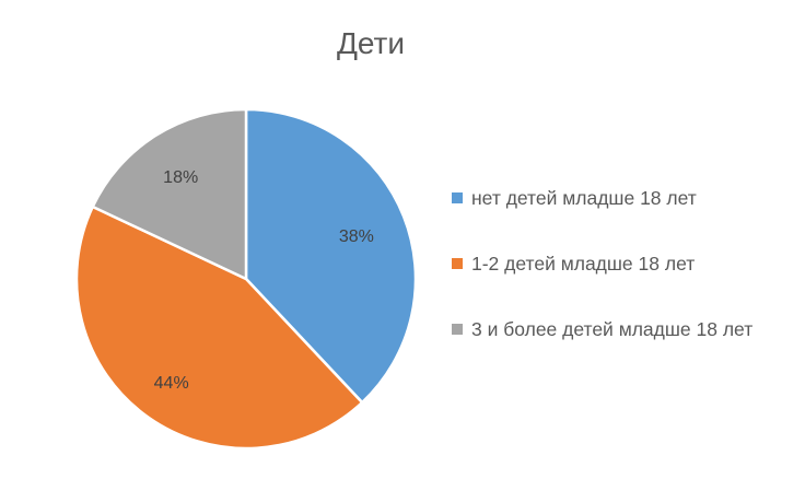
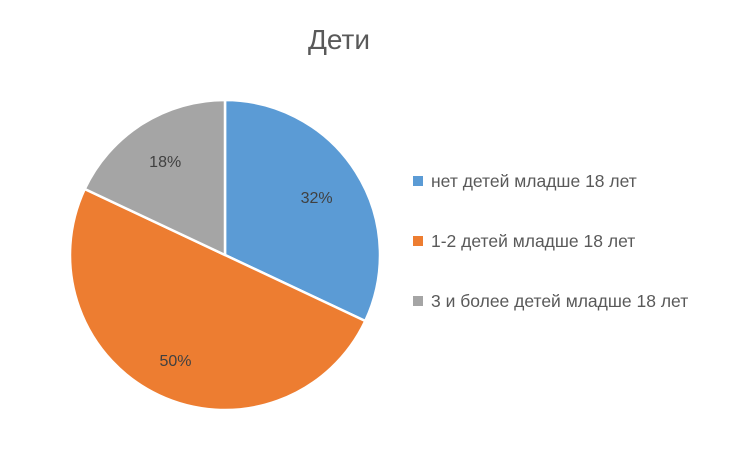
нет детей младше 18 лет: 38% -> 32%
1-2 детей младше 18 лет: 44% -> 50%
